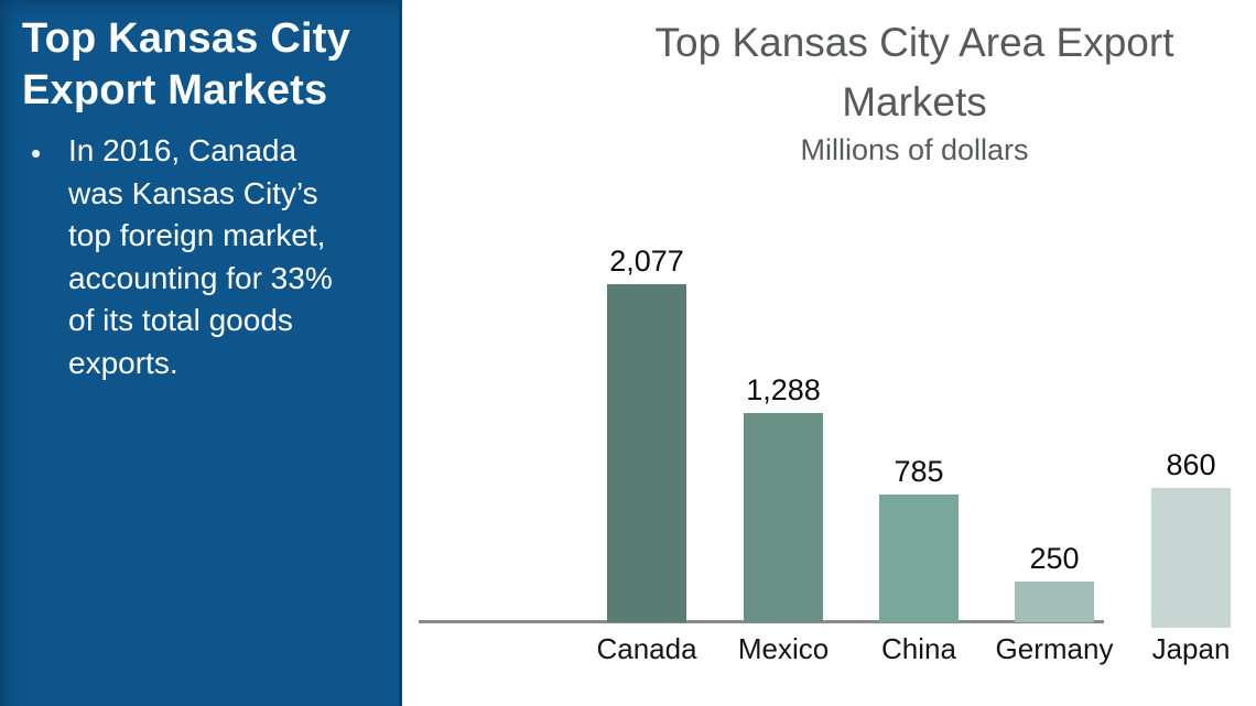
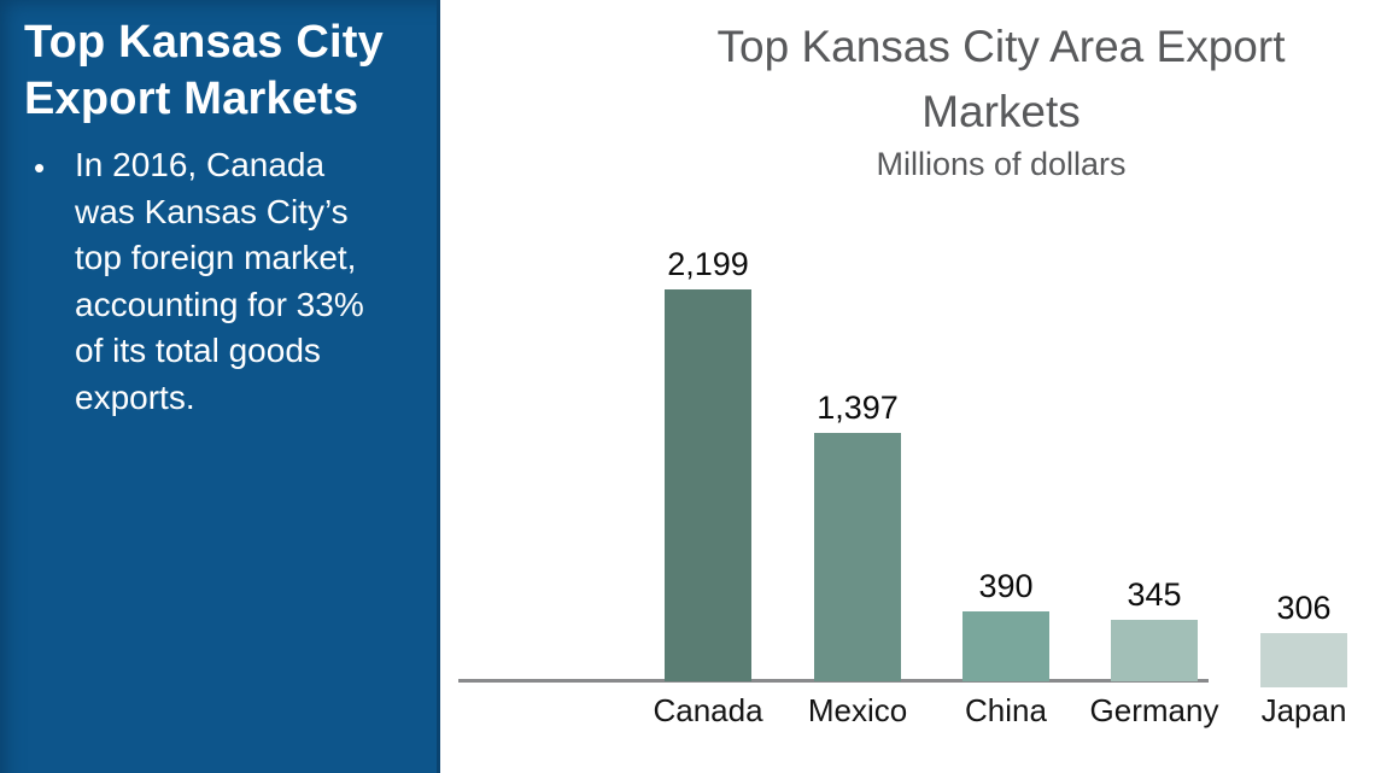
Canada: 2,077 -> 2,199
Mexico: 1,288 -> 1,397
China: 785 -> 390
Germany: 250 -> 345
Japan: 860 -> 306
